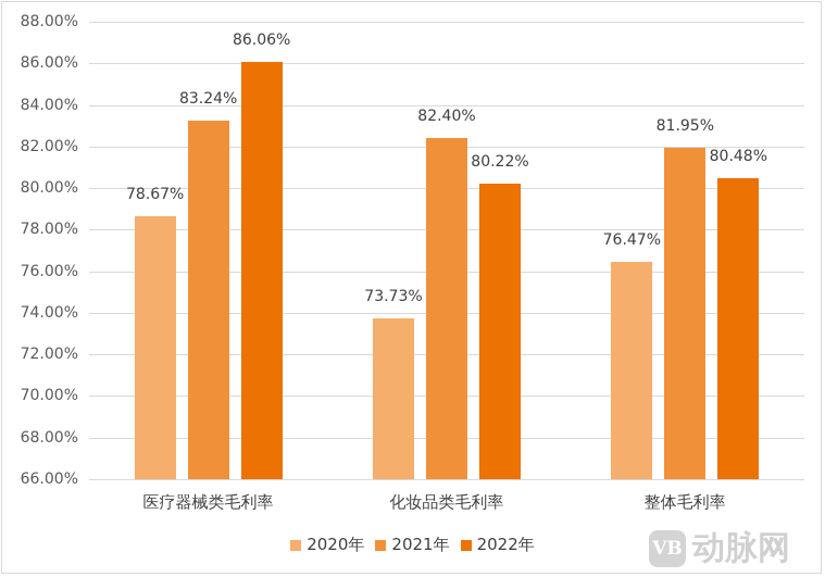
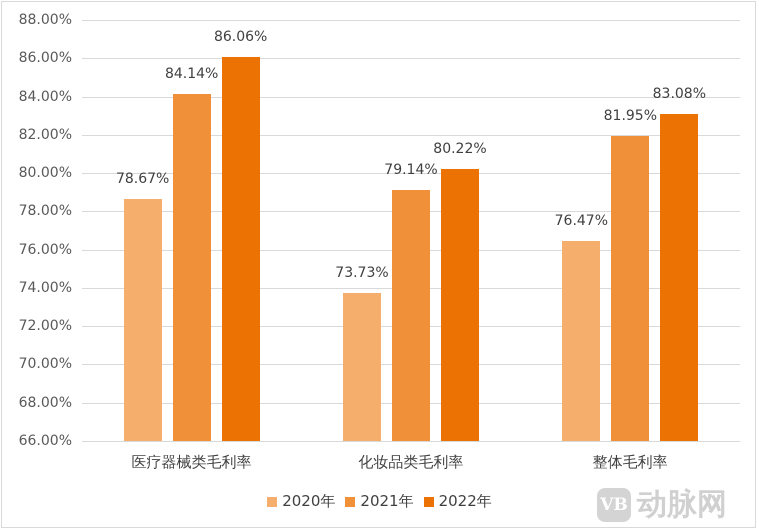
2021年/医疗器械类毛利率: 83.24% -> 84.14%
2021年/化妆品类毛利率: 82.40% -> 79.14%
2022年/整体毛利率: 80.48% -> 83.08%
